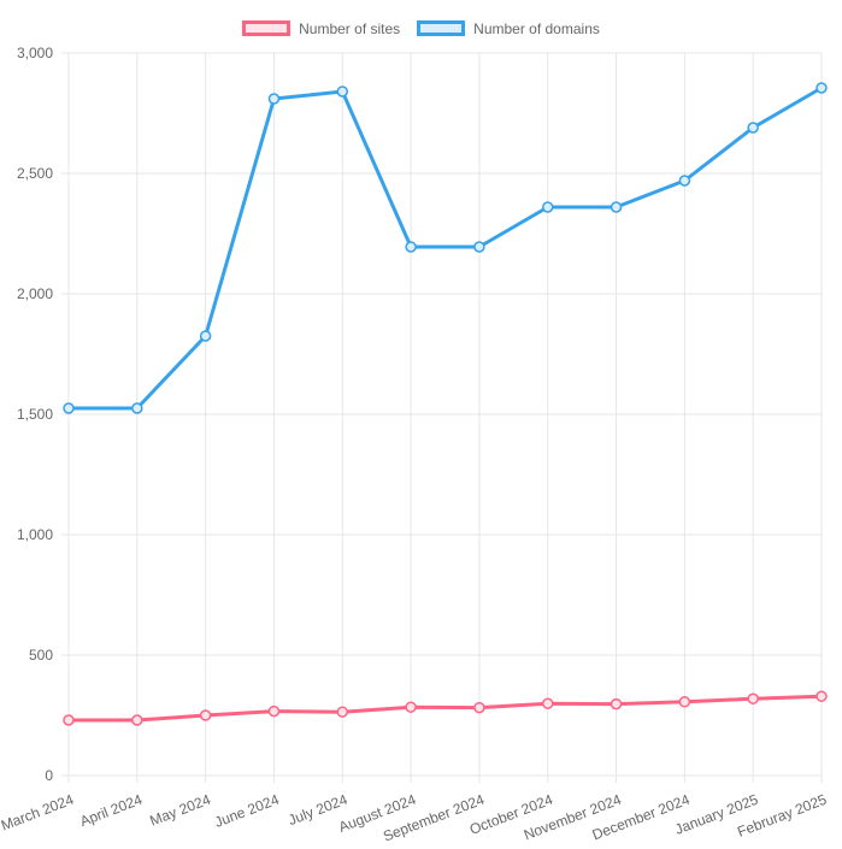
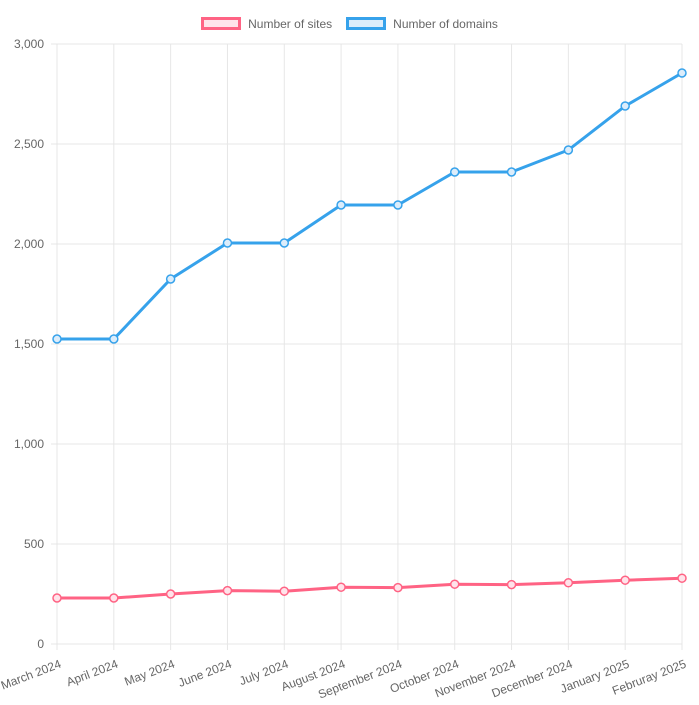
Number of domains/June 2024: 2810 -> 2000
Number of domains/July 2024: 2840 -> 2000
